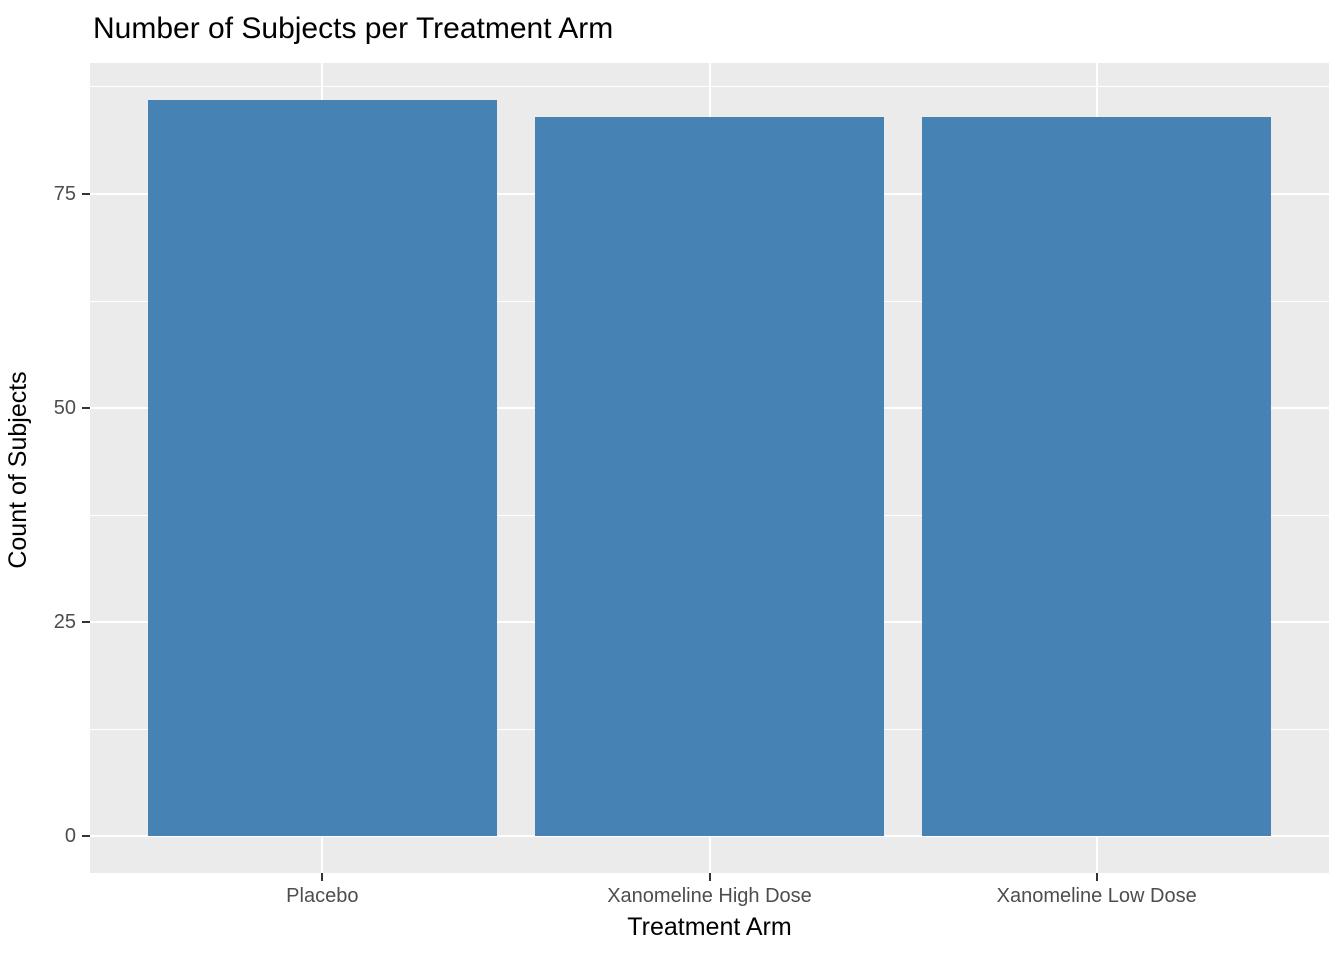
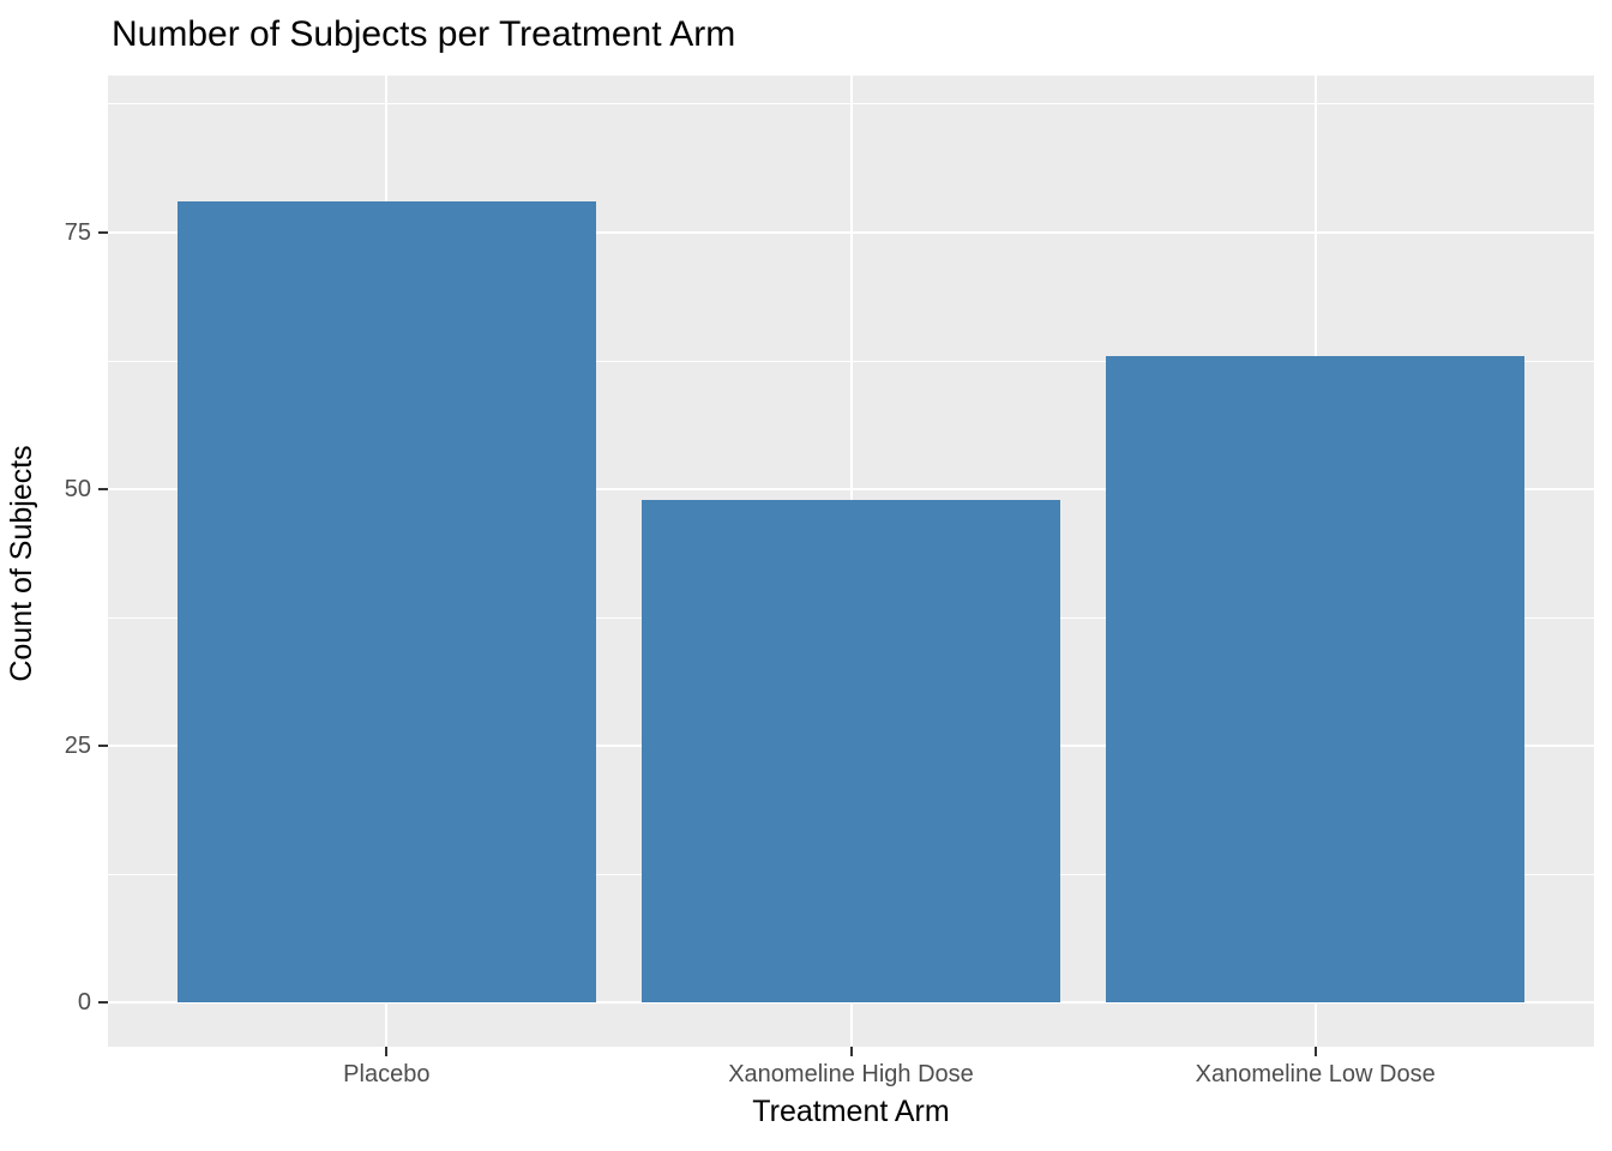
Placebo: 86 -> 78
Xanomeline High Dose: 84 -> 49
Xanomeline Low Dose: 84 -> 63
